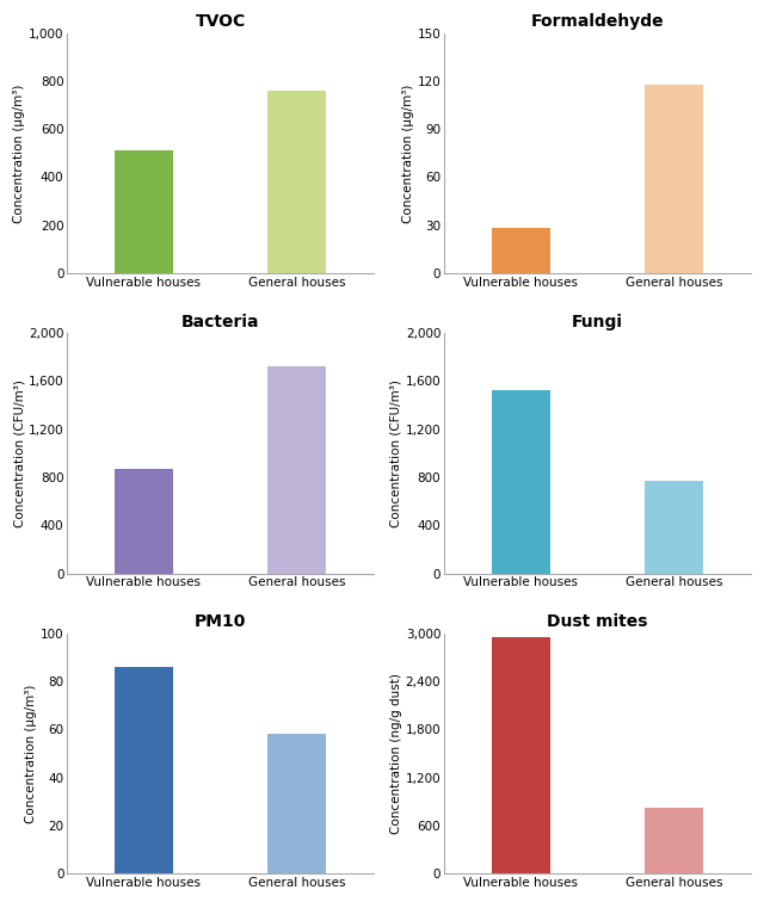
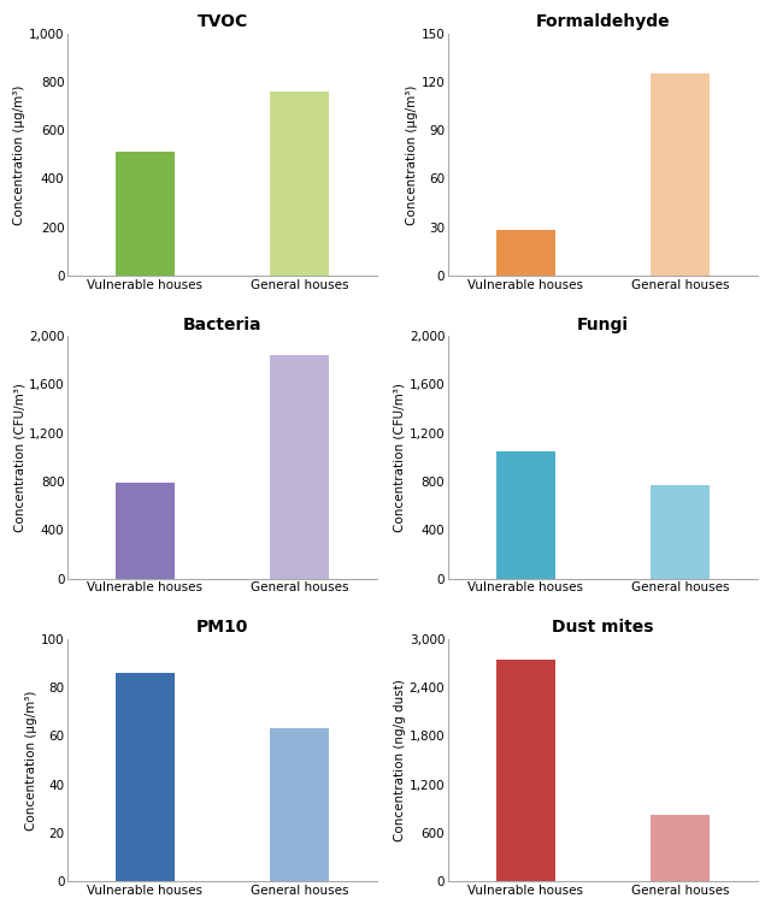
Formaldehyde/General houses: 118 -> 125
Bacteria/Vulnerable houses: 870 -> 790
Bacteria/General houses: 1,720 -> 1,840
Fungi/Vulnerable houses: 1,530 -> 1,050
PM10/General houses: 58 -> 63
Dust mites/Vulnerable houses: 2,950 -> 2,740
